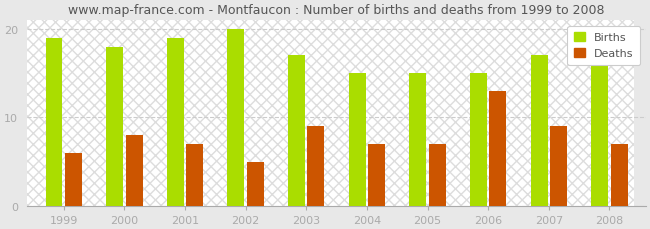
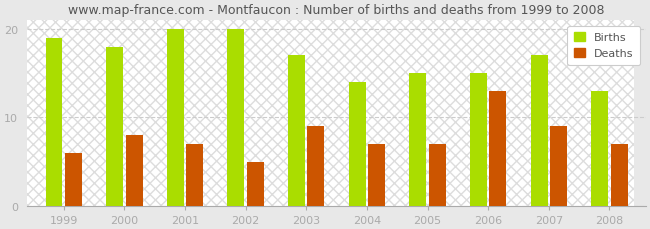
Births/2001: 19 -> 20
Births/2004: 15 -> 14
Births/2008: 16 -> 13
